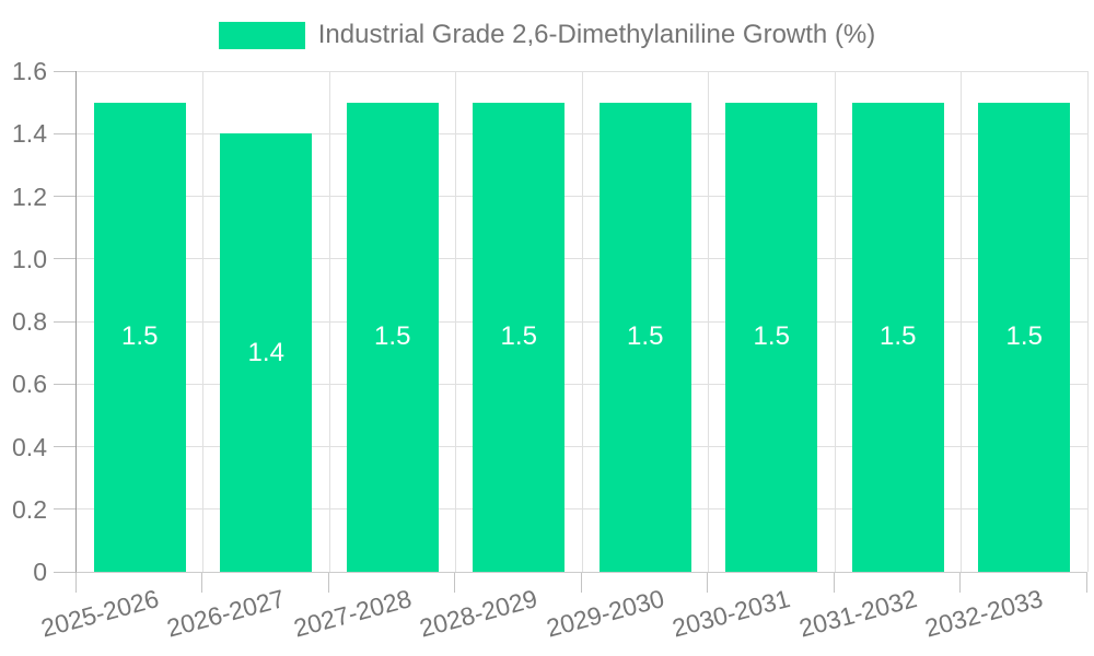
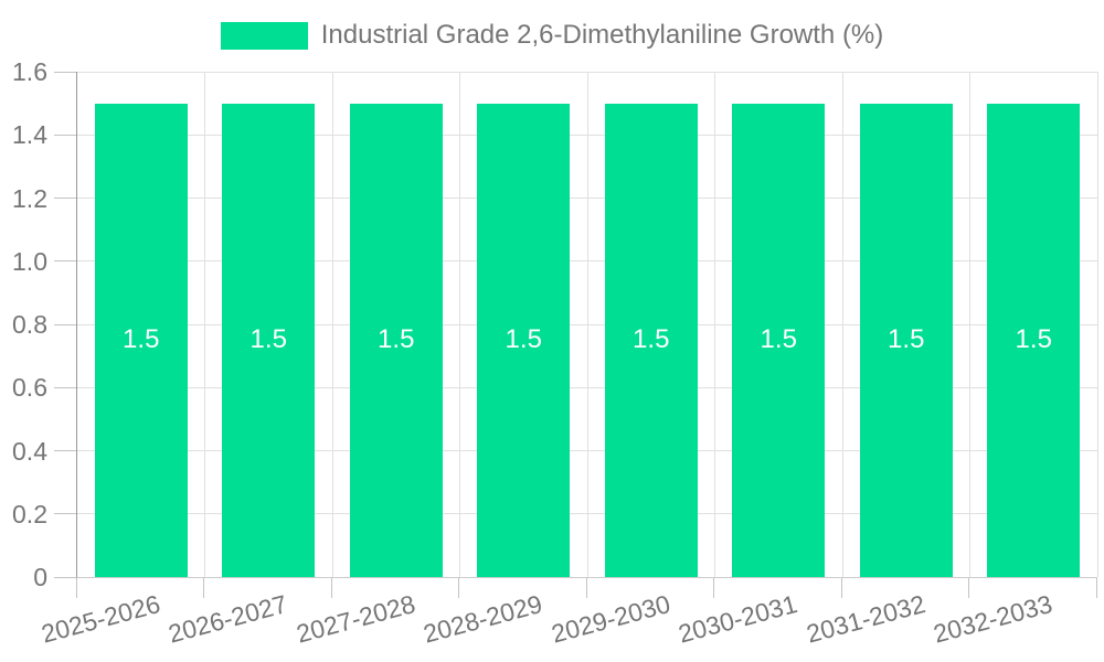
2026-2027: 1.4 -> 1.5
